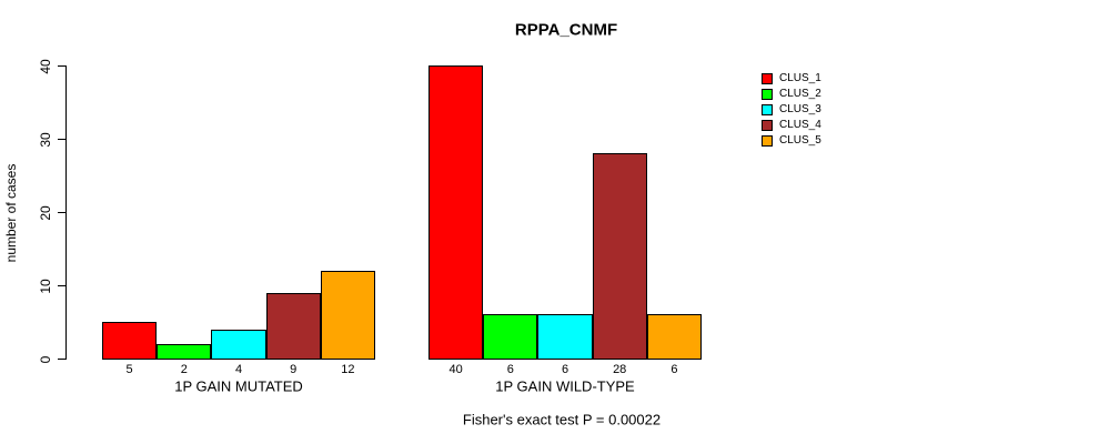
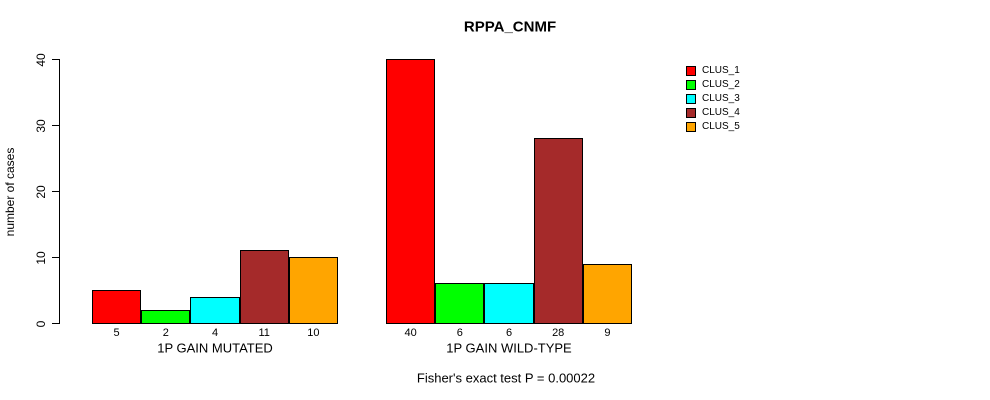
CLUS_4/1P GAIN MUTATED: 9 -> 11
CLUS_5/1P GAIN MUTATED: 12 -> 10
CLUS_5/1P GAIN WILD-TYPE: 6 -> 9
